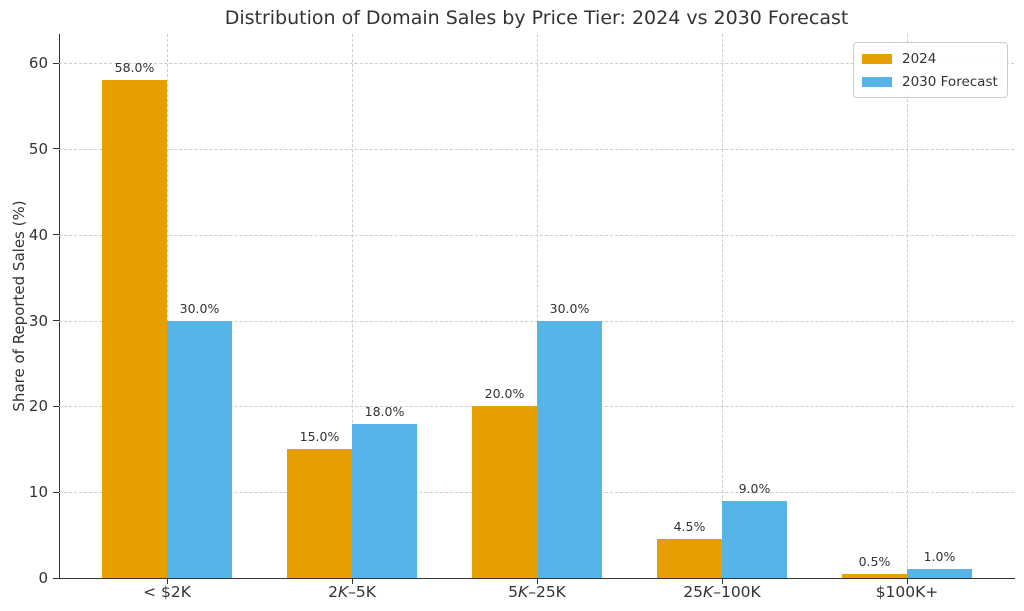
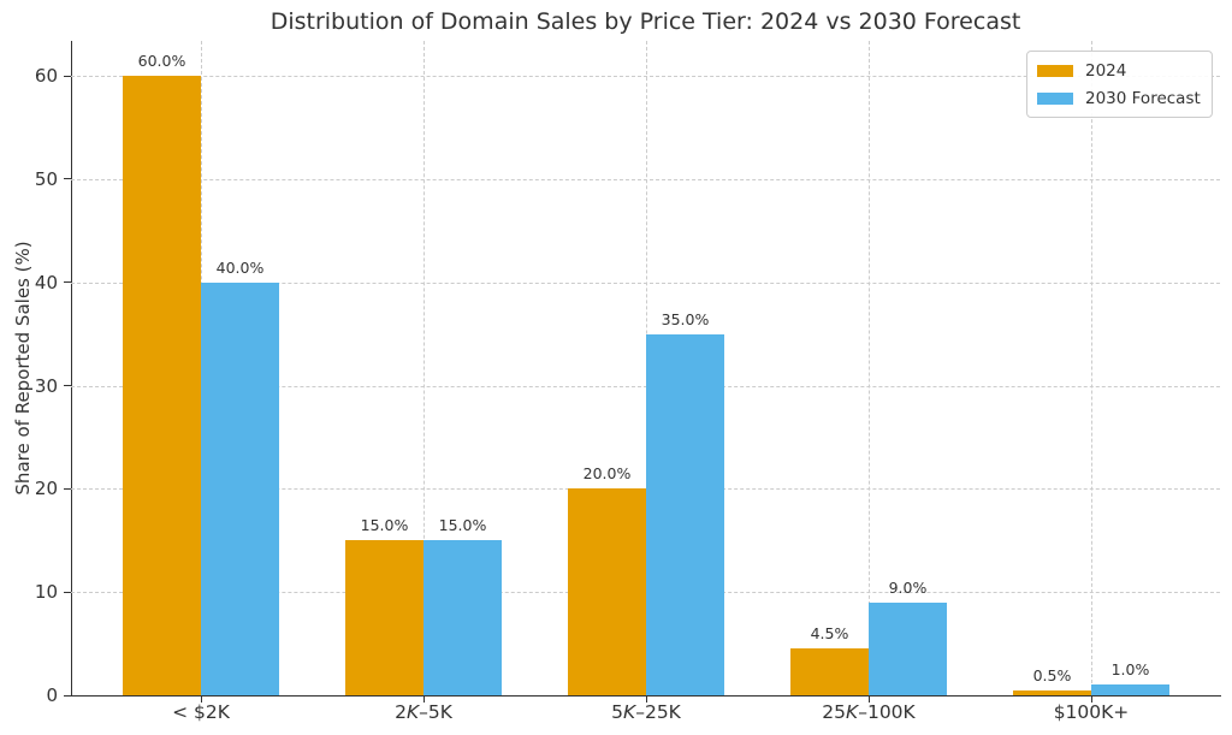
2024/< $2K: 58.0% -> 60.0%
2030 Forecast/< $2K: 30.0% -> 40.0%
2030 Forecast/2K–5K: 18.0% -> 15.0%
2030 Forecast/5K–25K: 30.0% -> 35.0%
